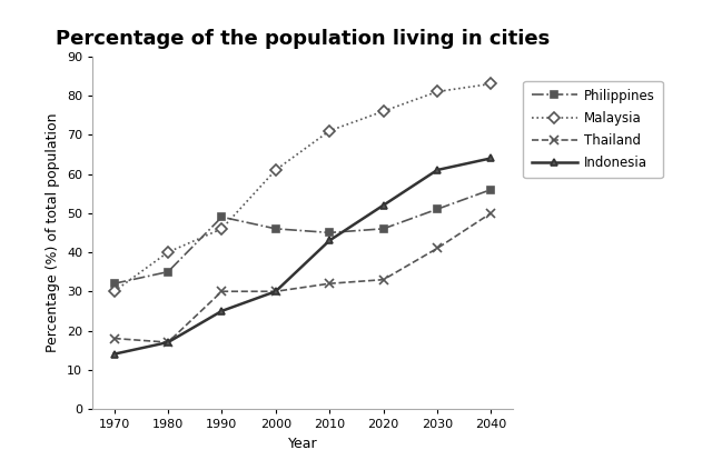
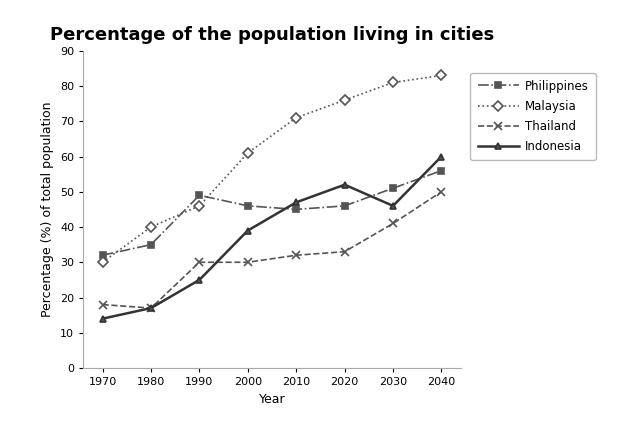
Indonesia/2000: 30 -> 39
Indonesia/2010: 43 -> 47
Indonesia/2030: 61 -> 46
Indonesia/2040: 64 -> 60
